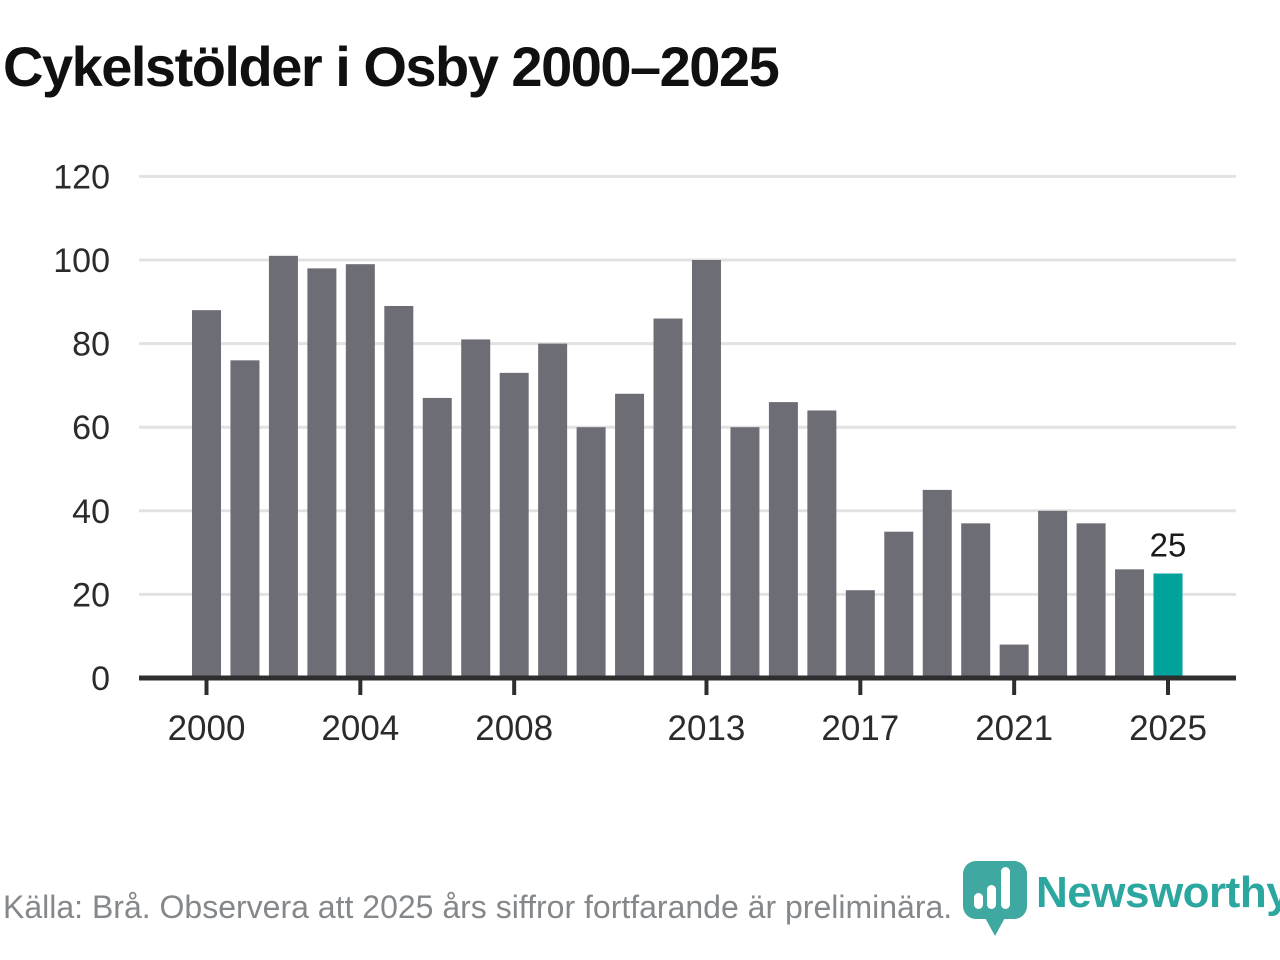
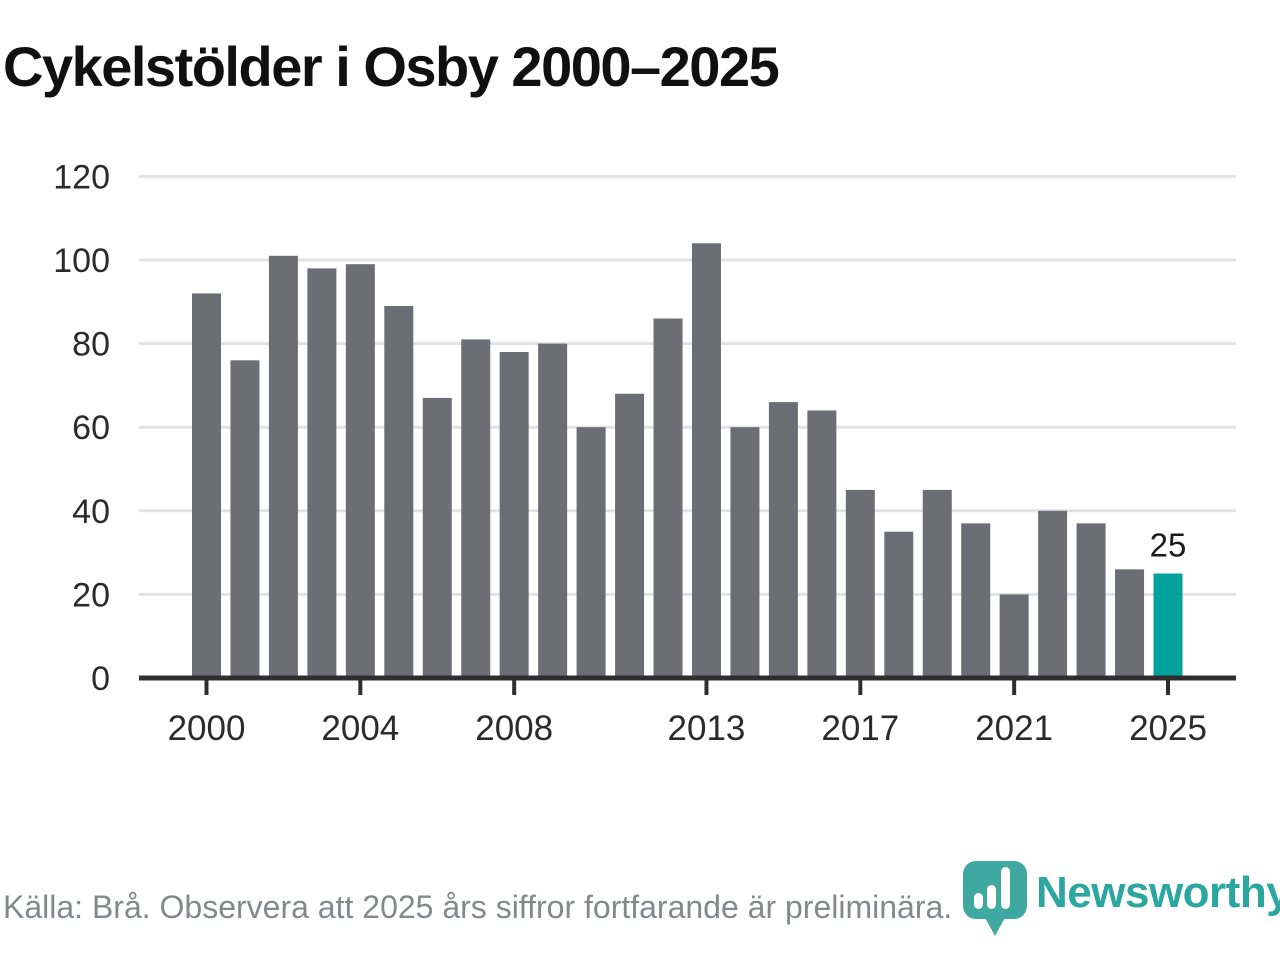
2000: 88 -> 92
2008: 73 -> 78
2013: 100 -> 104
2017: 21 -> 45
2021: 8 -> 20
